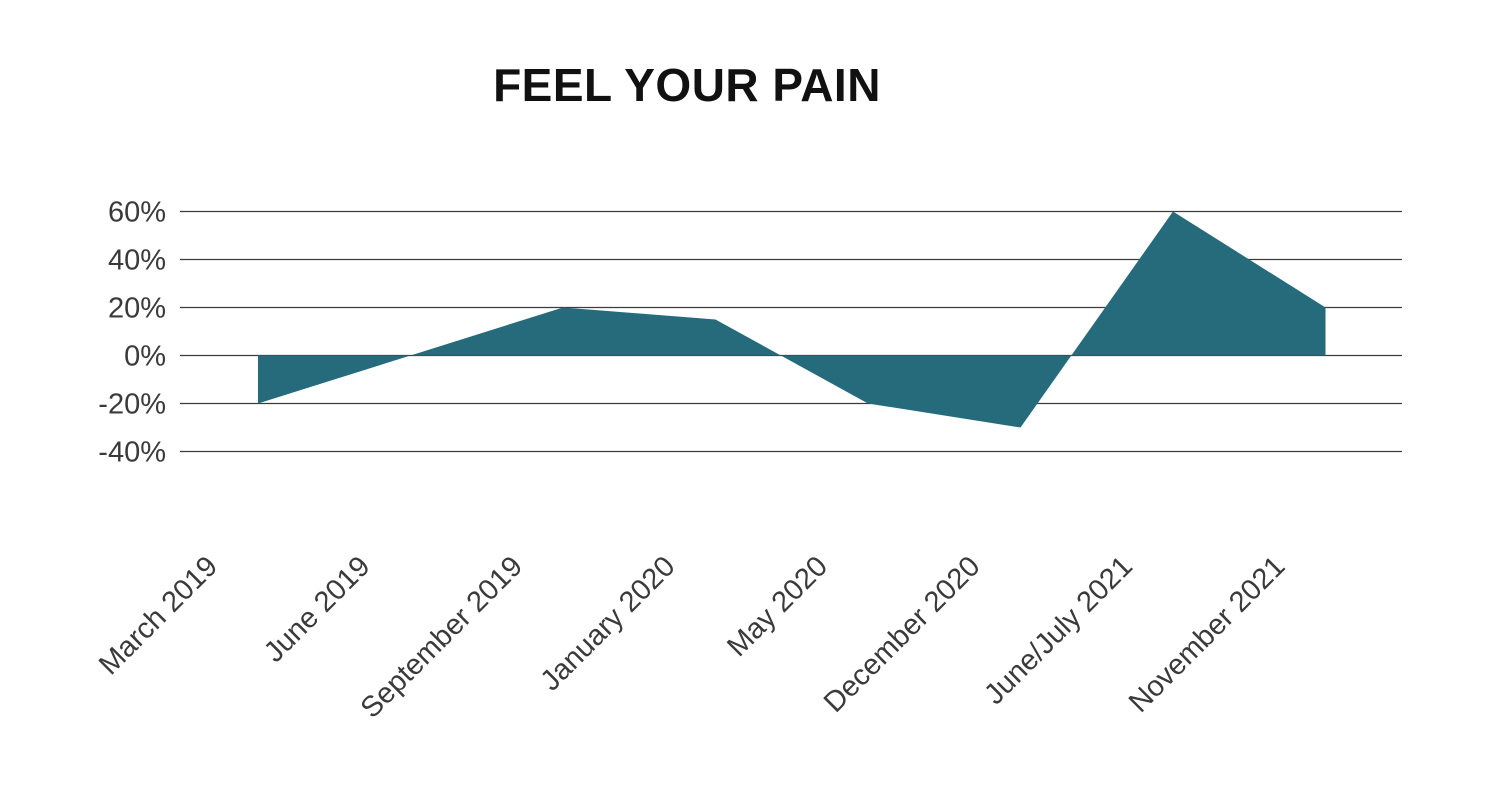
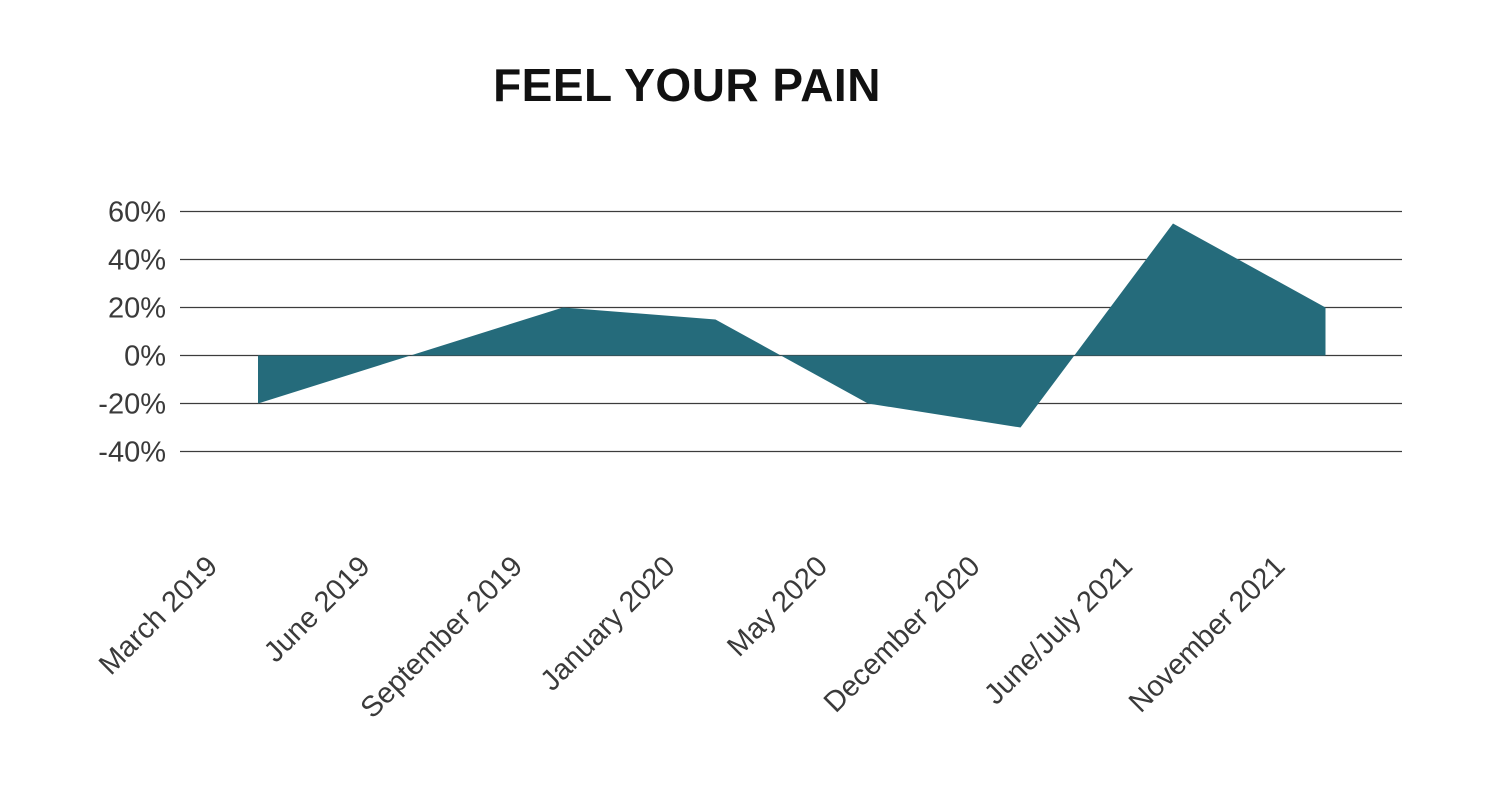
June/July 2021: 60% -> 55%
